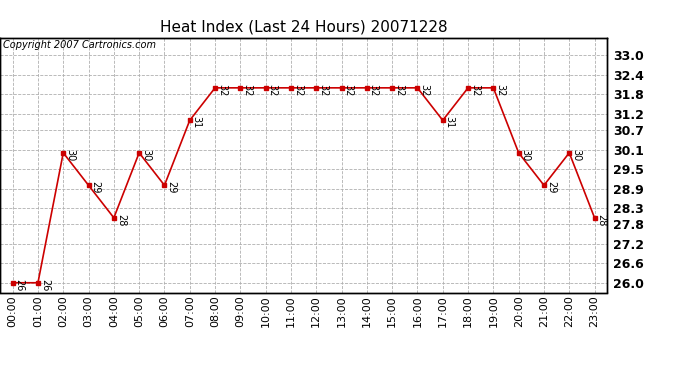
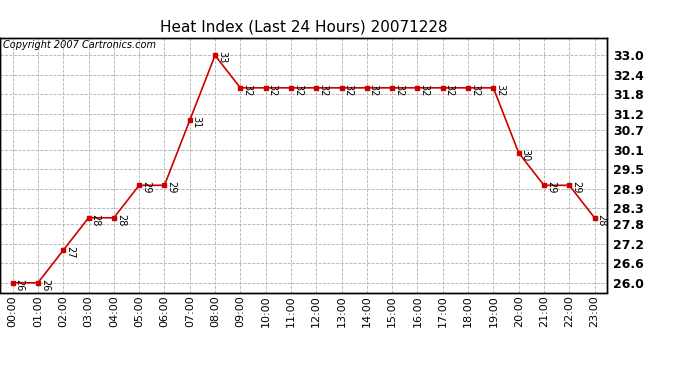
02:00: 30 -> 27
03:00: 29 -> 28
05:00: 30 -> 29
08:00: 32 -> 33
17:00: 31 -> 32
22:00: 30 -> 29
